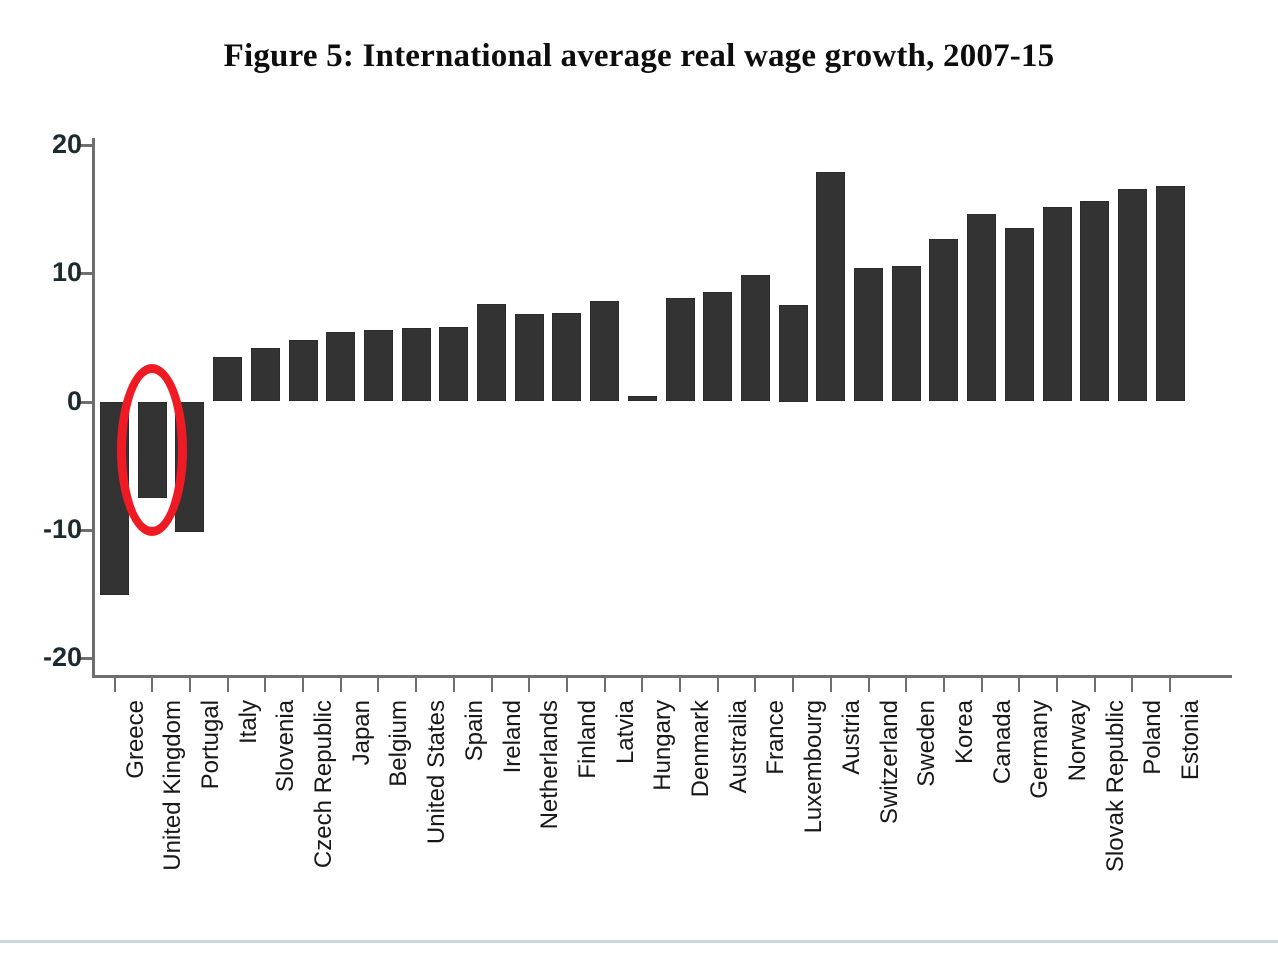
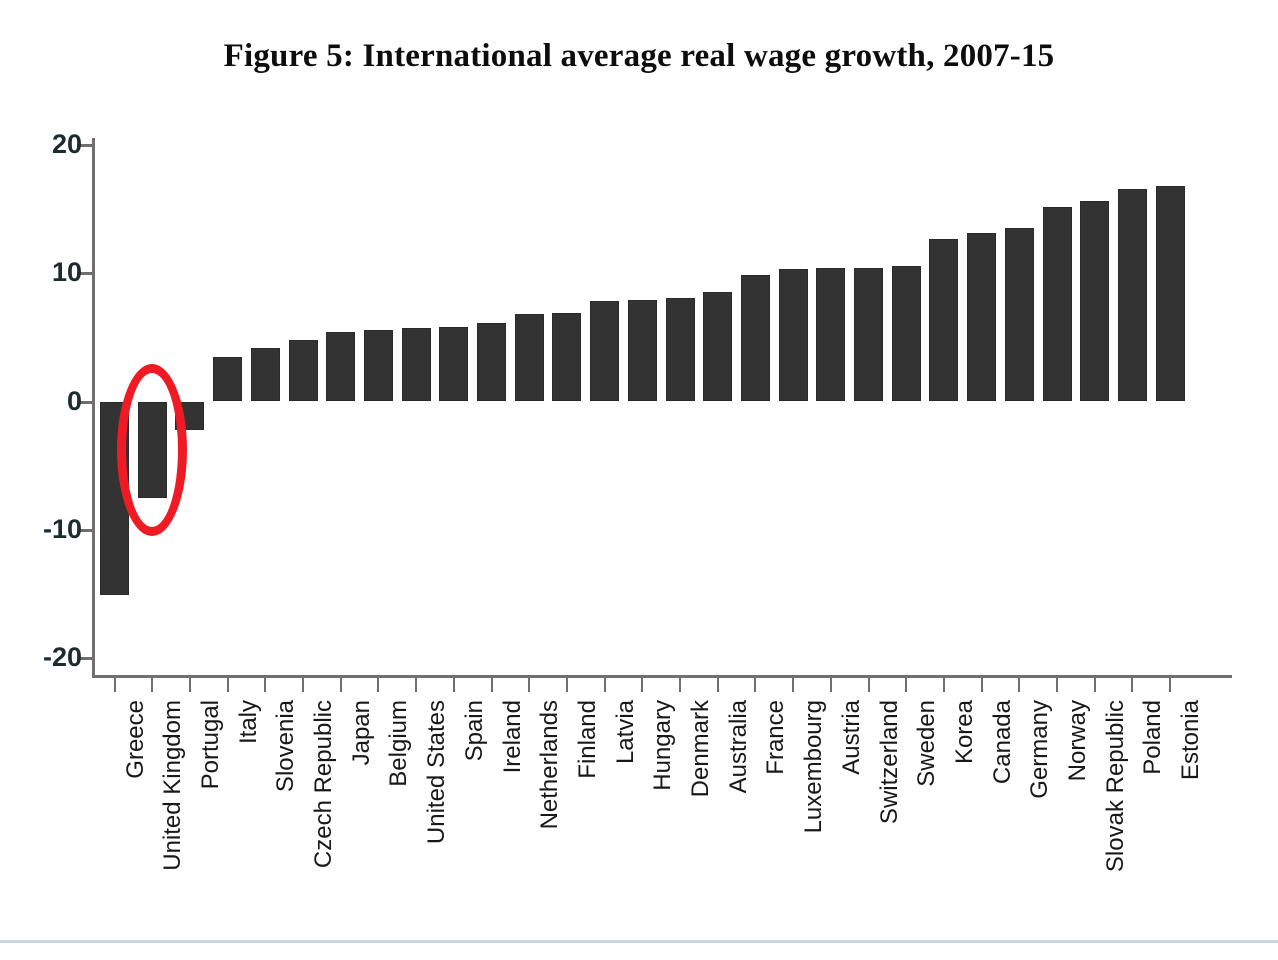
Portugal: -10.2 -> -2.2
Ireland: 7.6 -> 6.1
Hungary: 0.4 -> 7.9
Luxembourg: 7.5 -> 10.3
Austria: 17.9 -> 10.4
Canada: 14.6 -> 13.1
